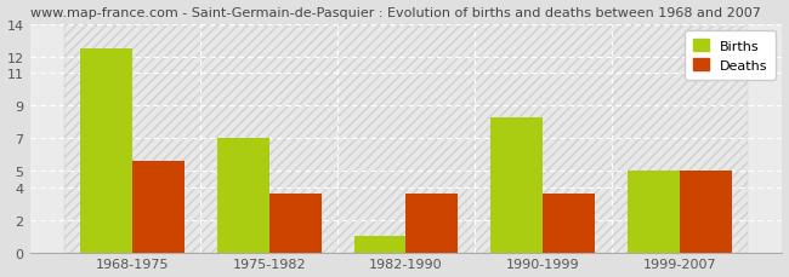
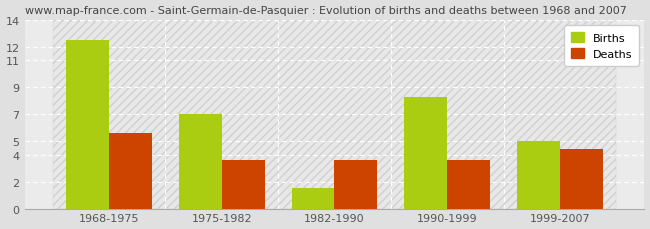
Births/1982-1990: 1.0 -> 1.5
Deaths/1999-2007: 5.0 -> 4.4
